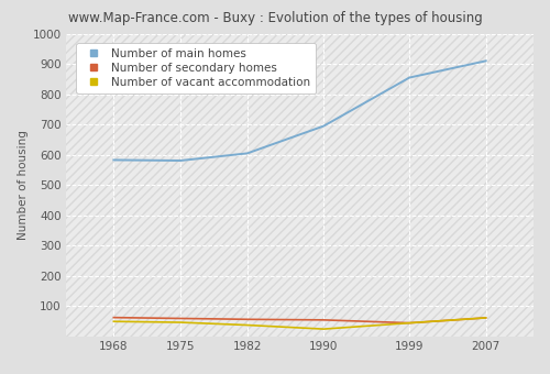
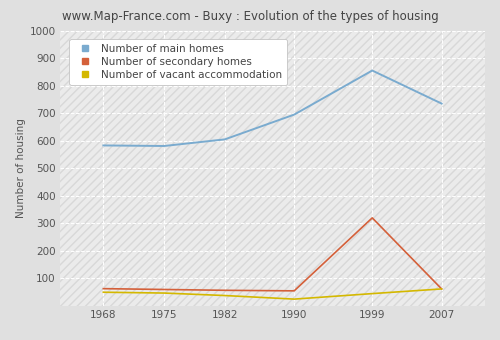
Number of secondary homes/1999: 45 -> 320
Number of main homes/2007: 910 -> 735
